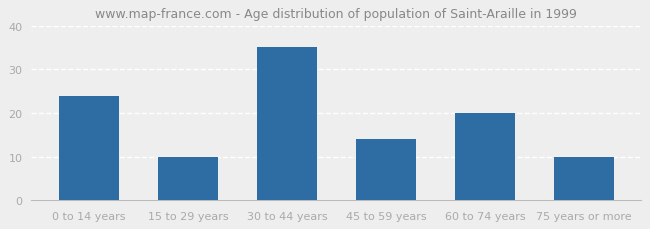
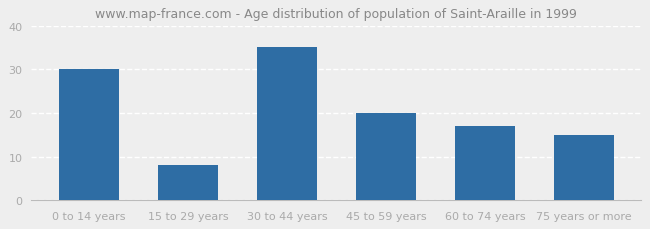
0 to 14 years: 24 -> 30
15 to 29 years: 10 -> 8
45 to 59 years: 14 -> 20
60 to 74 years: 20 -> 17
75 years or more: 10 -> 15
